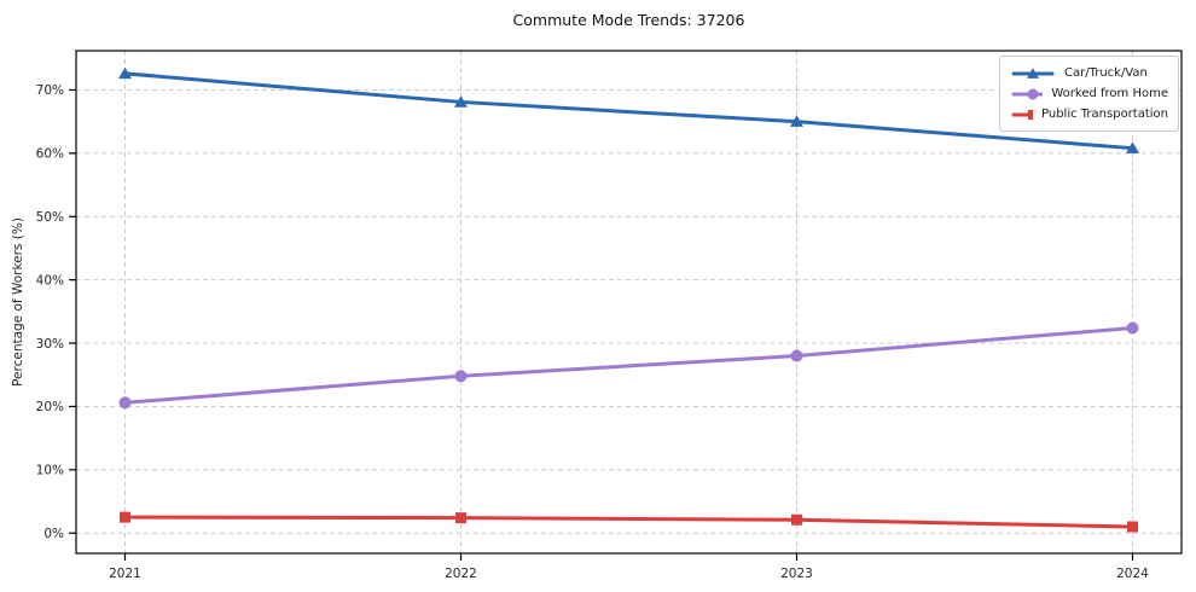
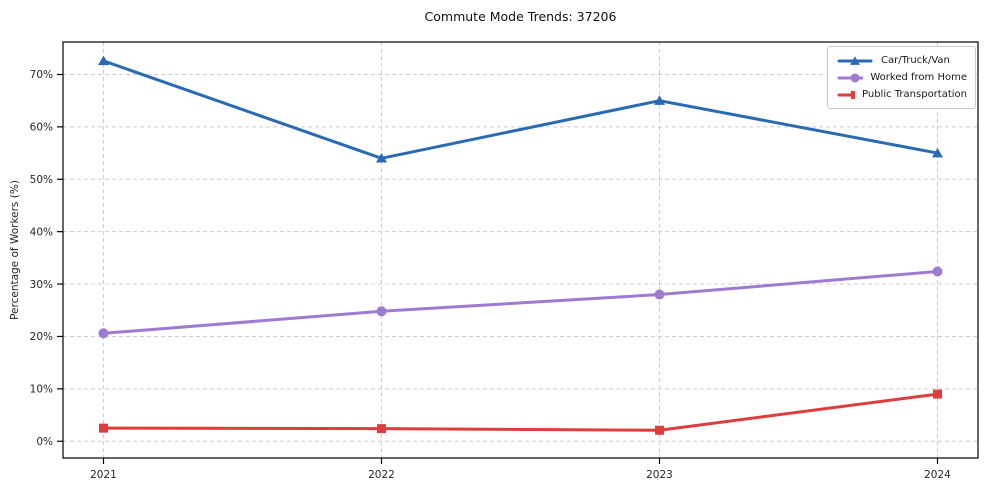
Car/Truck/Van/2022: 68% -> 54%
Car/Truck/Van/2024: 61% -> 55%
Public Transportation/2024: 1% -> 9%
